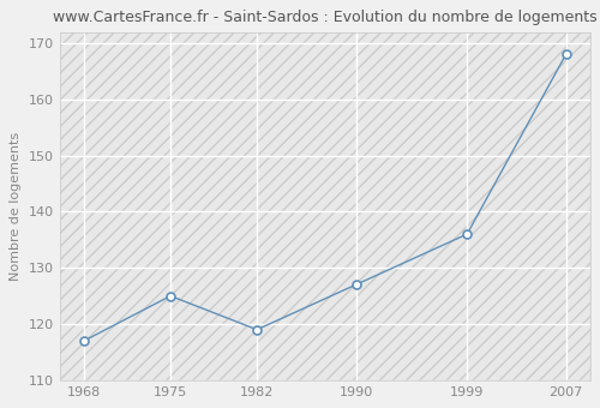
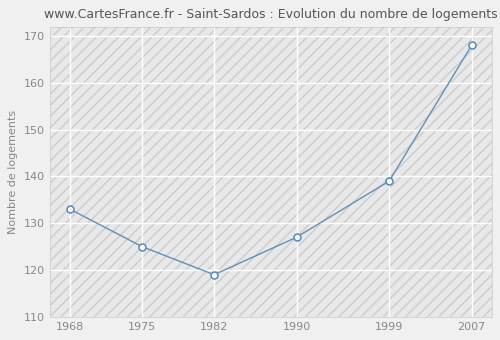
1968: 117 -> 133
1999: 136 -> 139
